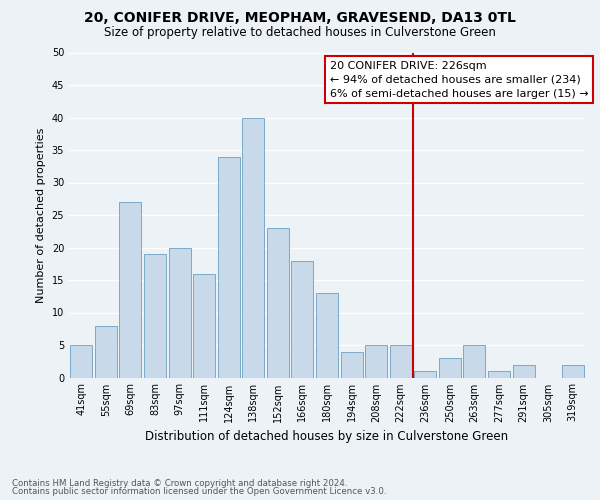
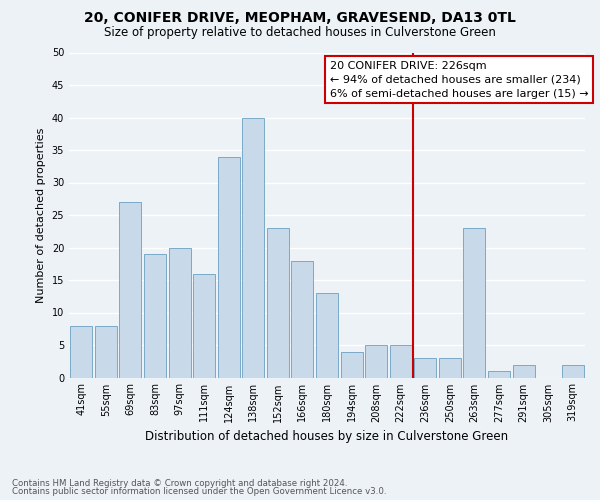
41sqm: 5 -> 8
236sqm: 1 -> 3
263sqm: 5 -> 23
